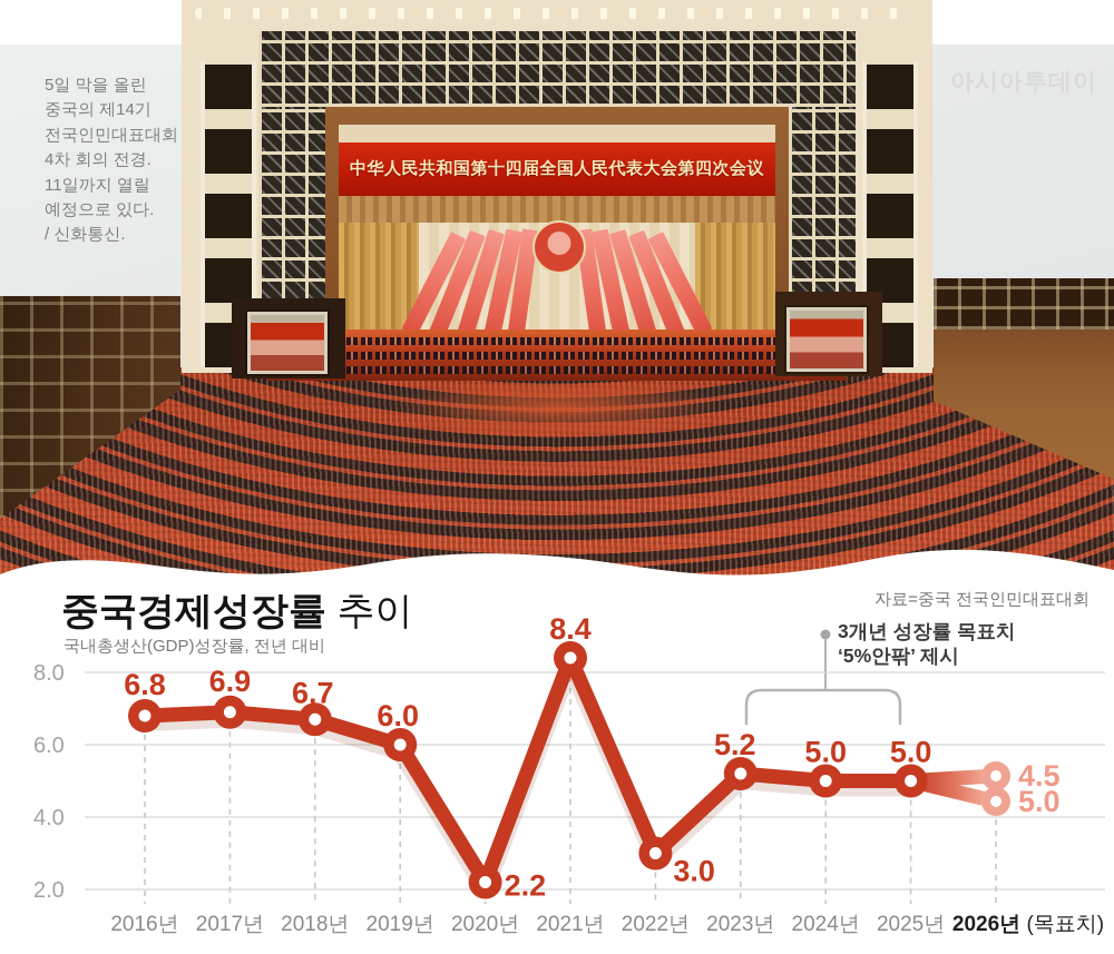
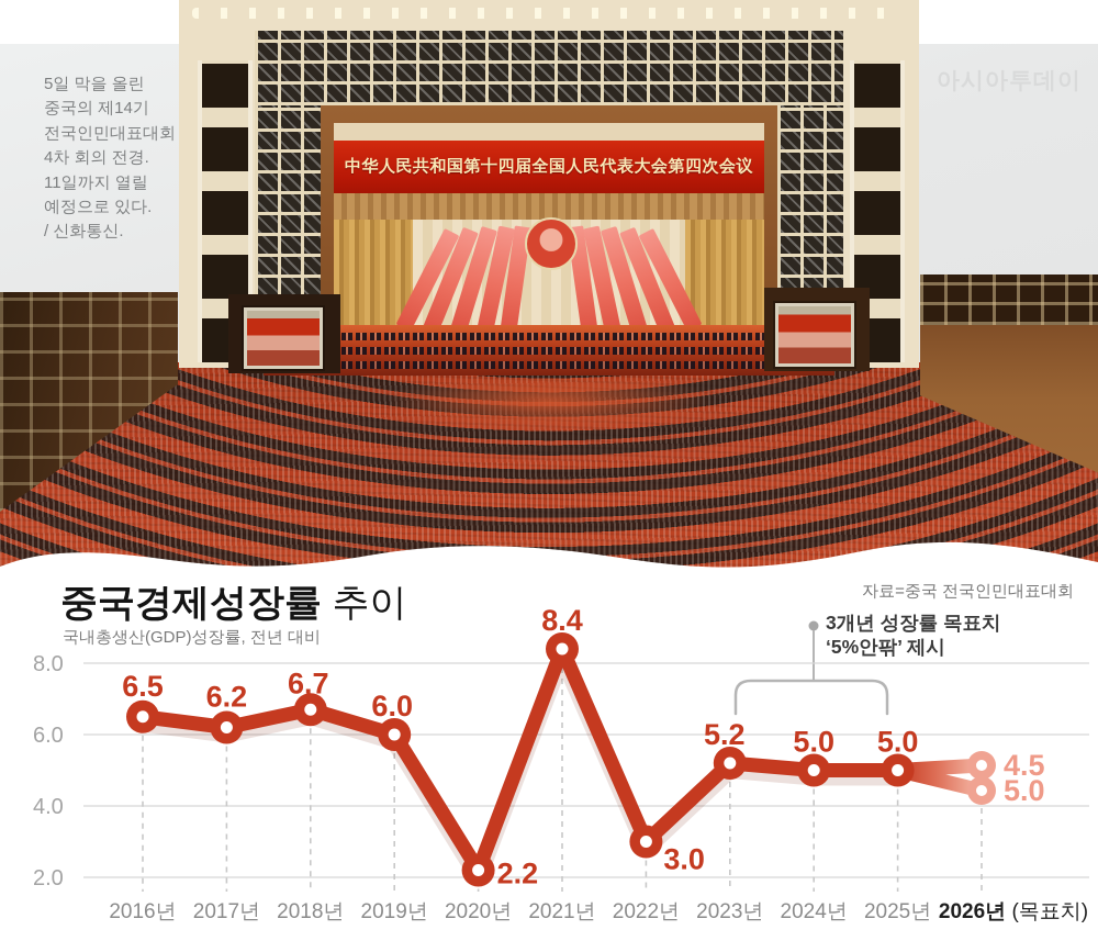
2016년: 6.8 -> 6.5
2017년: 6.9 -> 6.2
